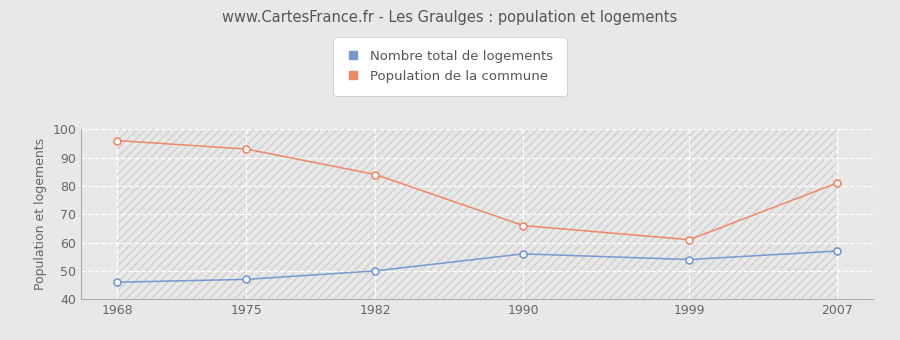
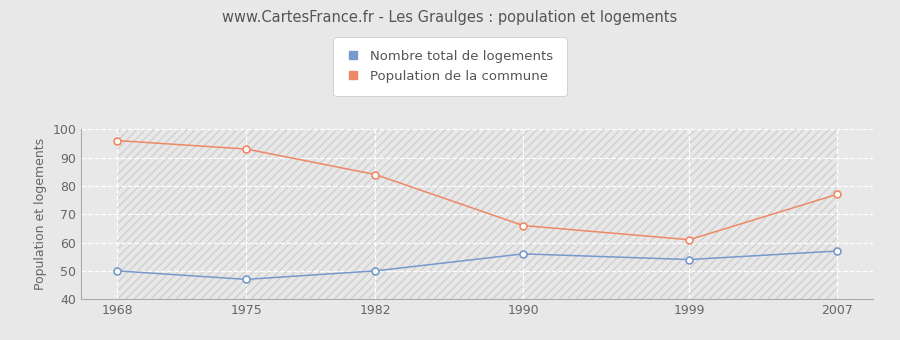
Nombre total de logements/1968: 46 -> 50
Population de la commune/2007: 81 -> 77
